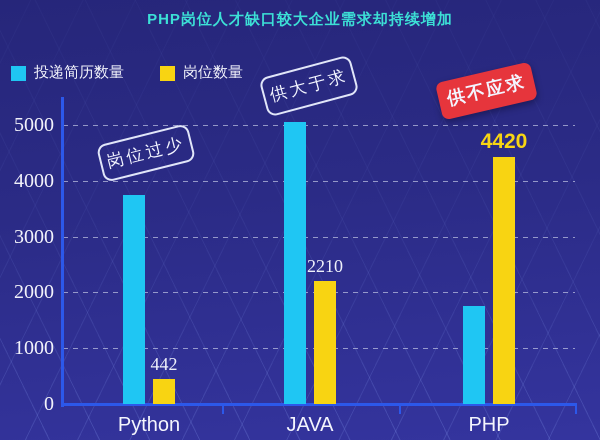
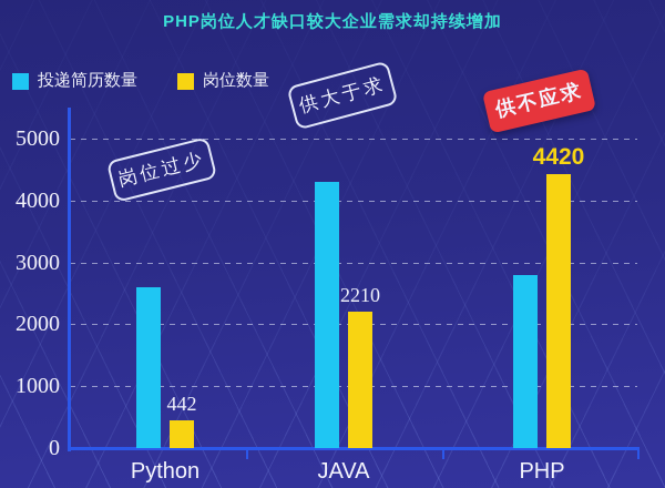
投递简历数量/Python: 3800 -> 2600
投递简历数量/JAVA: 5000 -> 4300
投递简历数量/PHP: 1800 -> 2800
